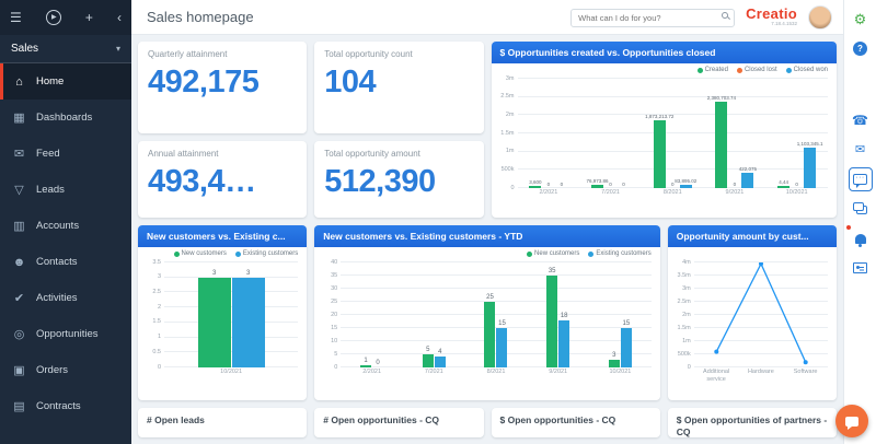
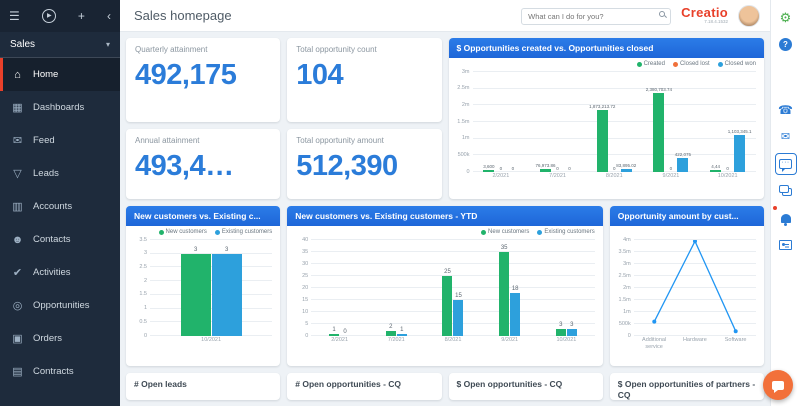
New customers vs. Existing customers - YTD/New customers/7/2021: 5 -> 2
New customers vs. Existing customers - YTD/Existing customers/7/2021: 4 -> 1
New customers vs. Existing customers - YTD/Existing customers/10/2021: 15 -> 3
